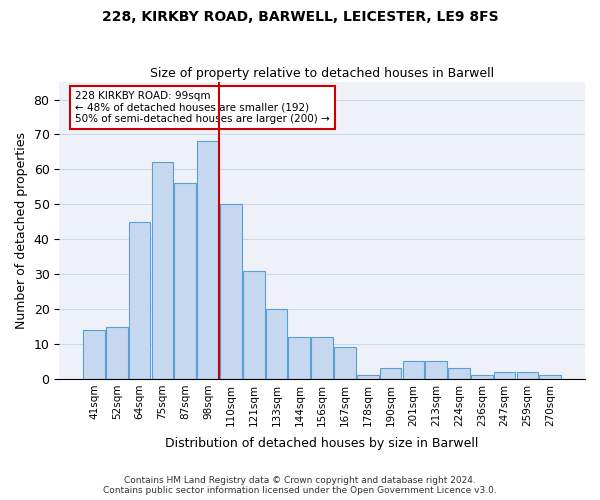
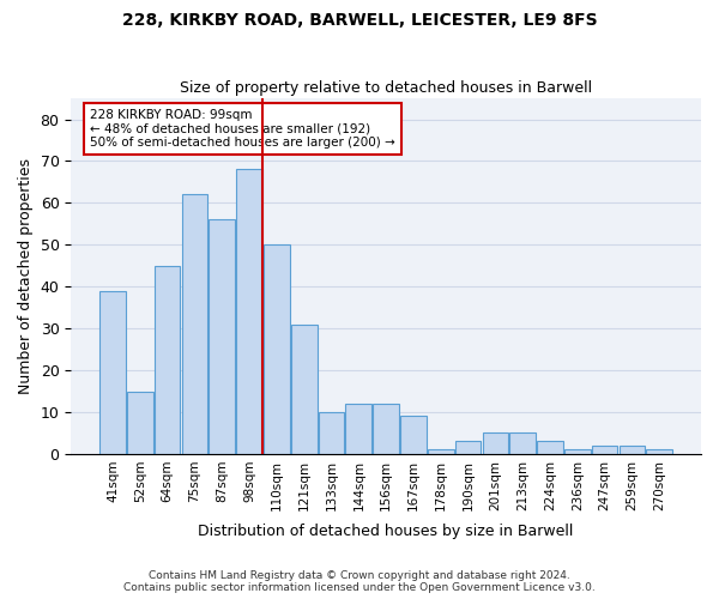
41sqm: 14 -> 39
133sqm: 20 -> 10
